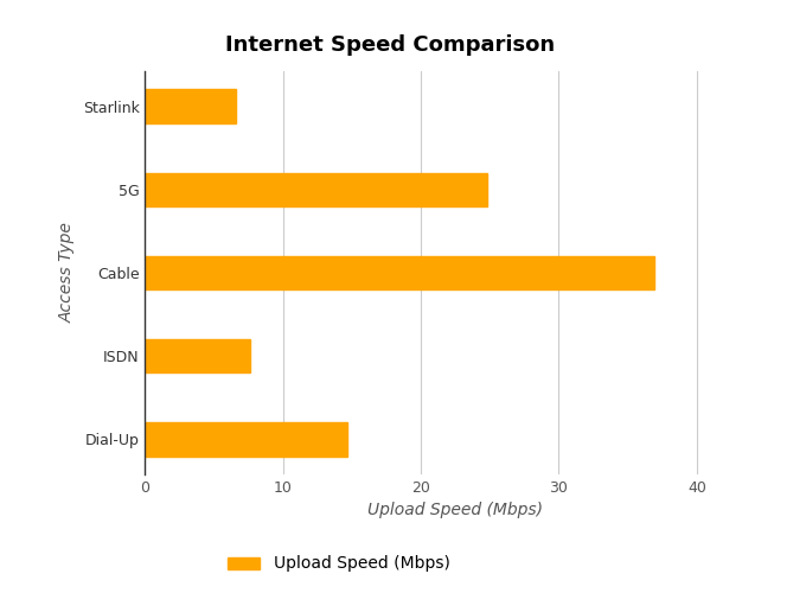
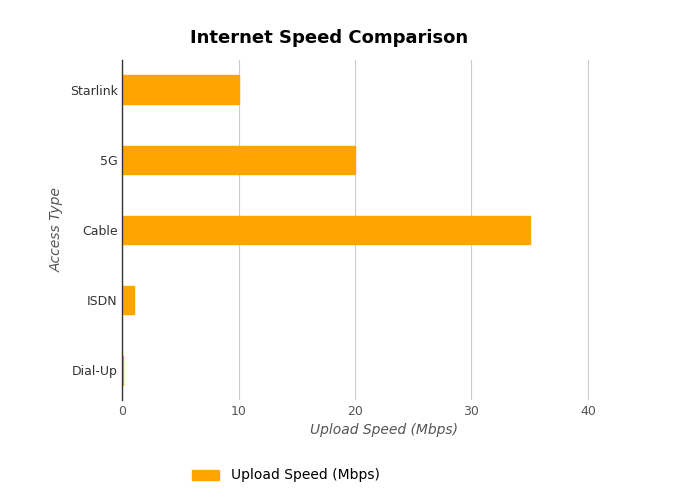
Starlink: 6.6 -> 10.0
5G: 24.8 -> 20.0
Cable: 36.9 -> 35.0
ISDN: 7.6 -> 1.0
Dial-Up: 14.7 -> 0.1
